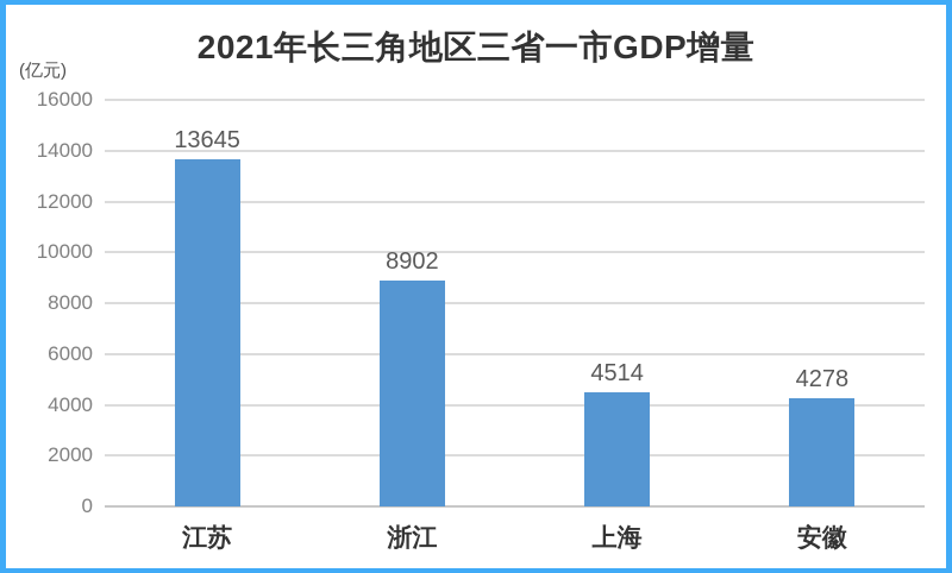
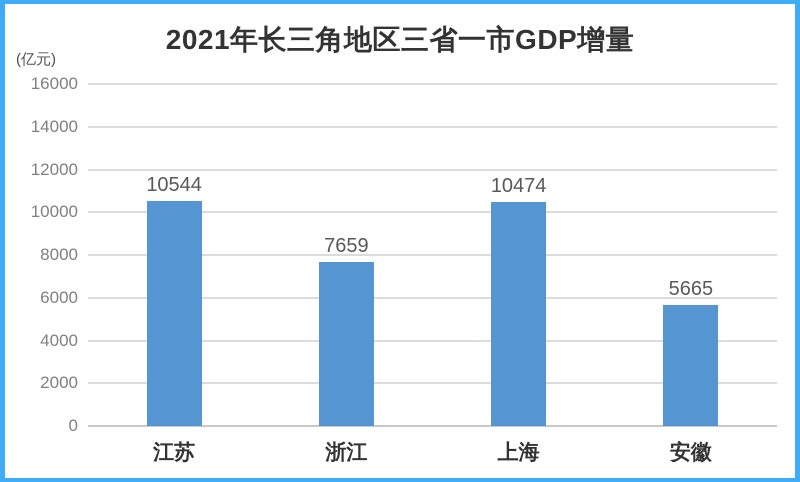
江苏: 13645 -> 10544
浙江: 8902 -> 7659
上海: 4514 -> 10474
安徽: 4278 -> 5665
